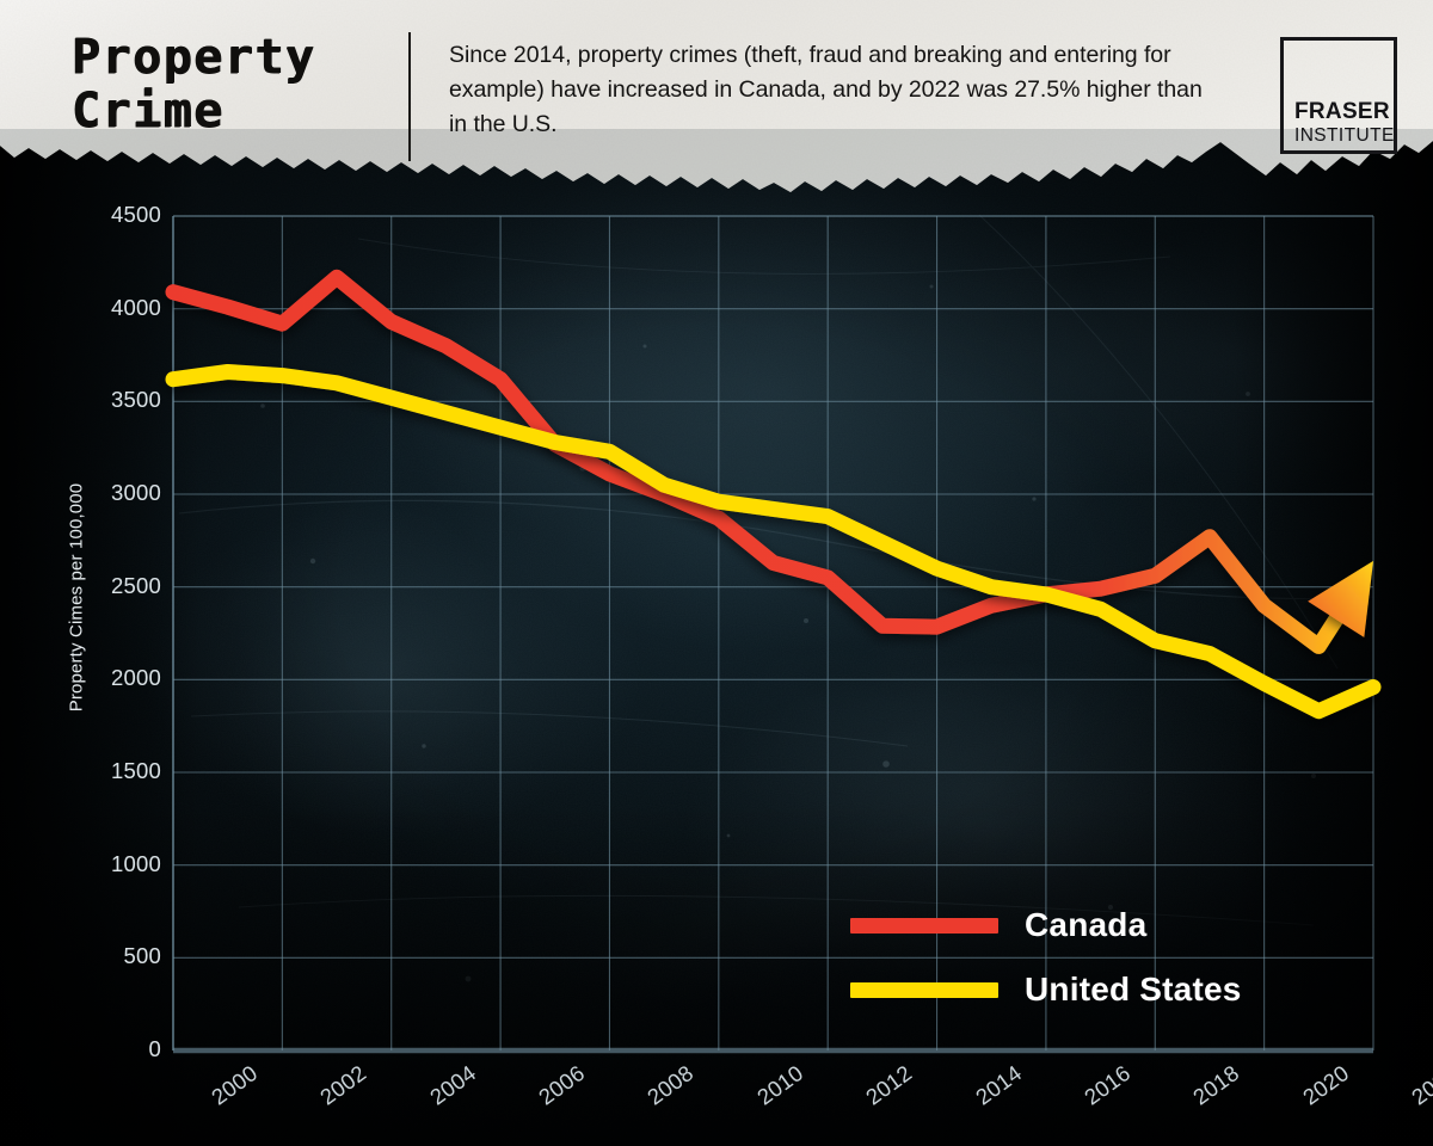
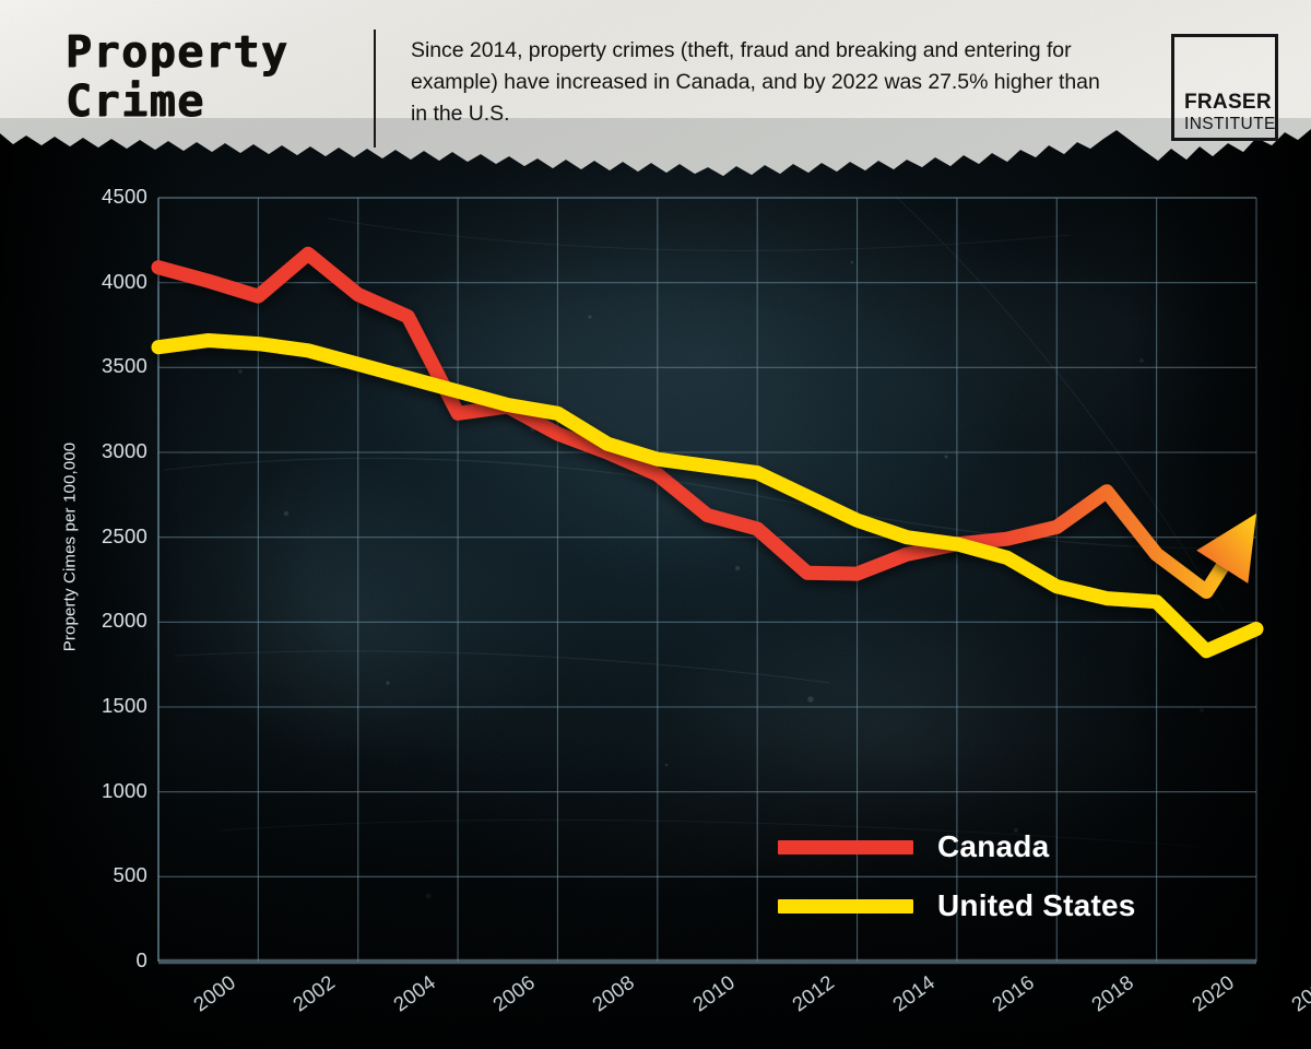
Canada/2006: 3620 -> 3230
United States/2020: 1980 -> 2120
